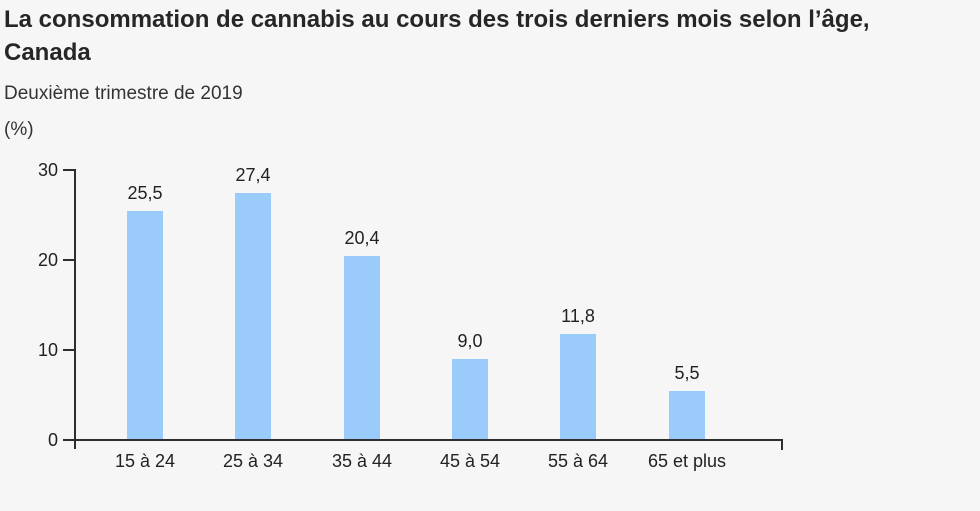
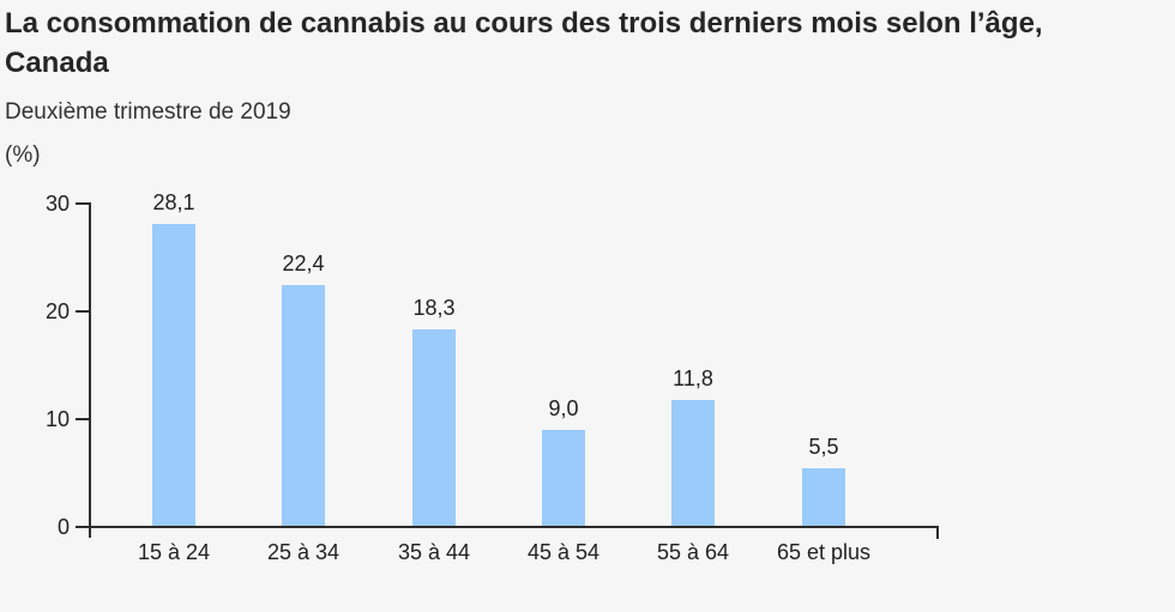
15 à 24: 25,5 -> 28,1
25 à 34: 27,4 -> 22,4
35 à 44: 20,4 -> 18,3
